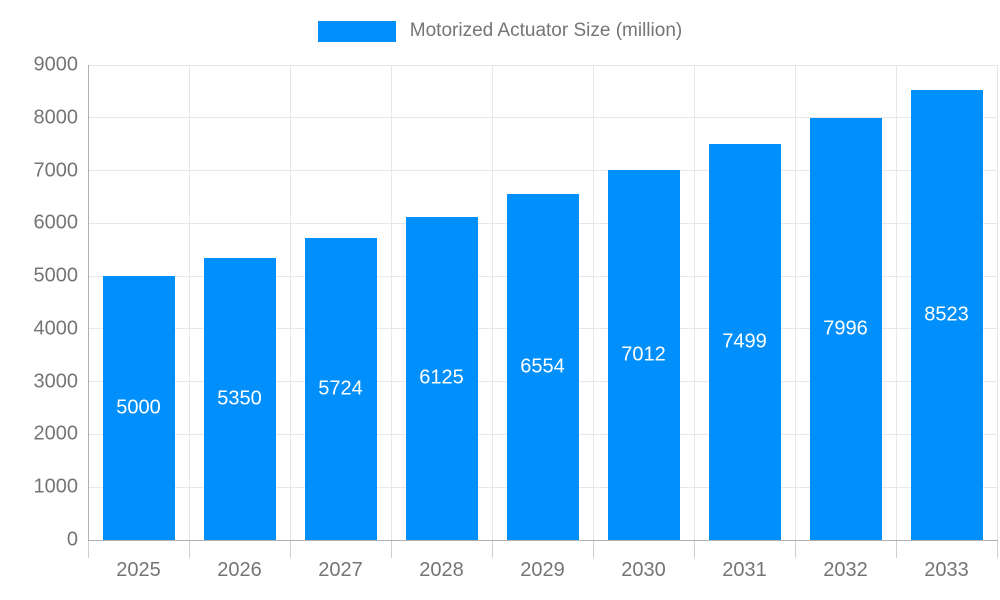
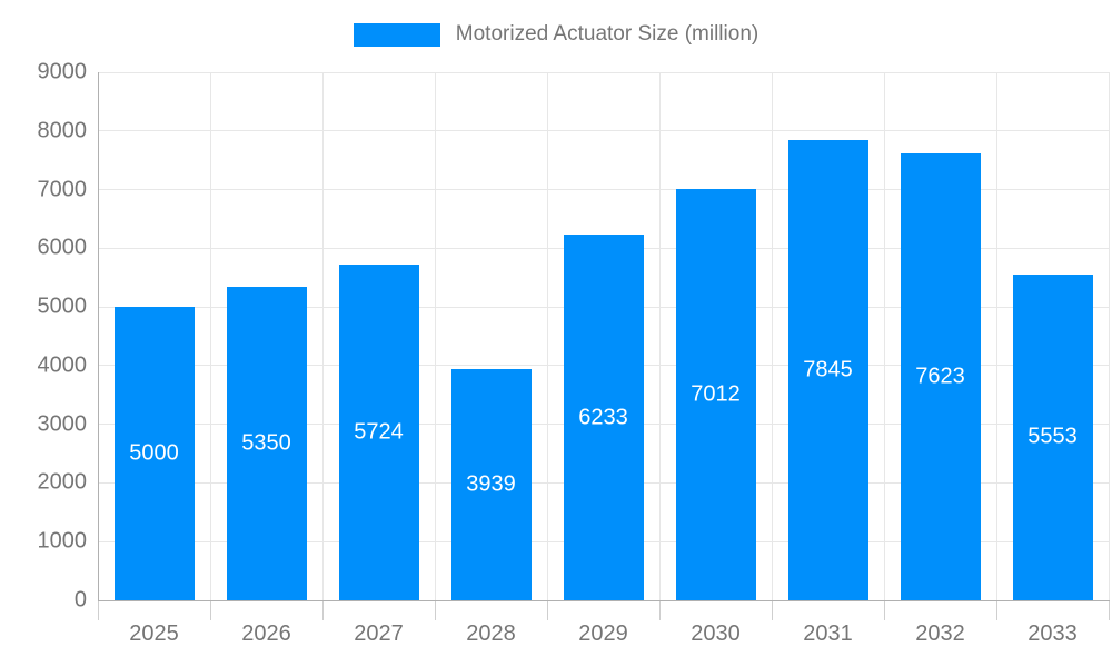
2028: 6125 -> 3939
2029: 6554 -> 6233
2031: 7499 -> 7845
2032: 7996 -> 7623
2033: 8523 -> 5553
